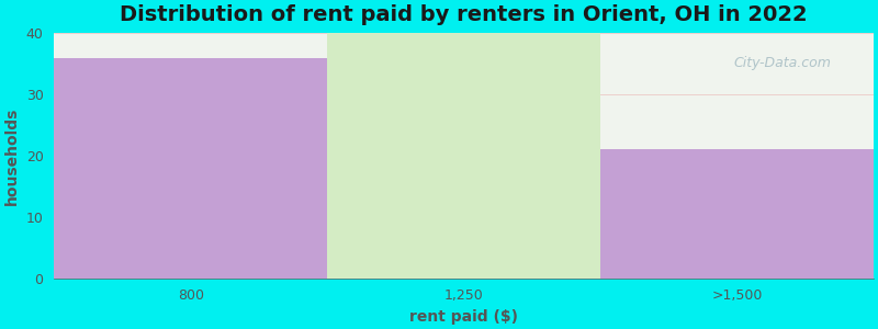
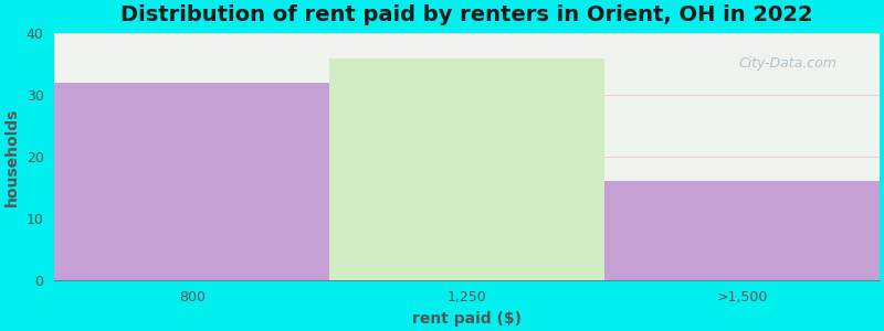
800: 36 -> 32
1,250: 40 -> 36
>1,500: 21 -> 16
